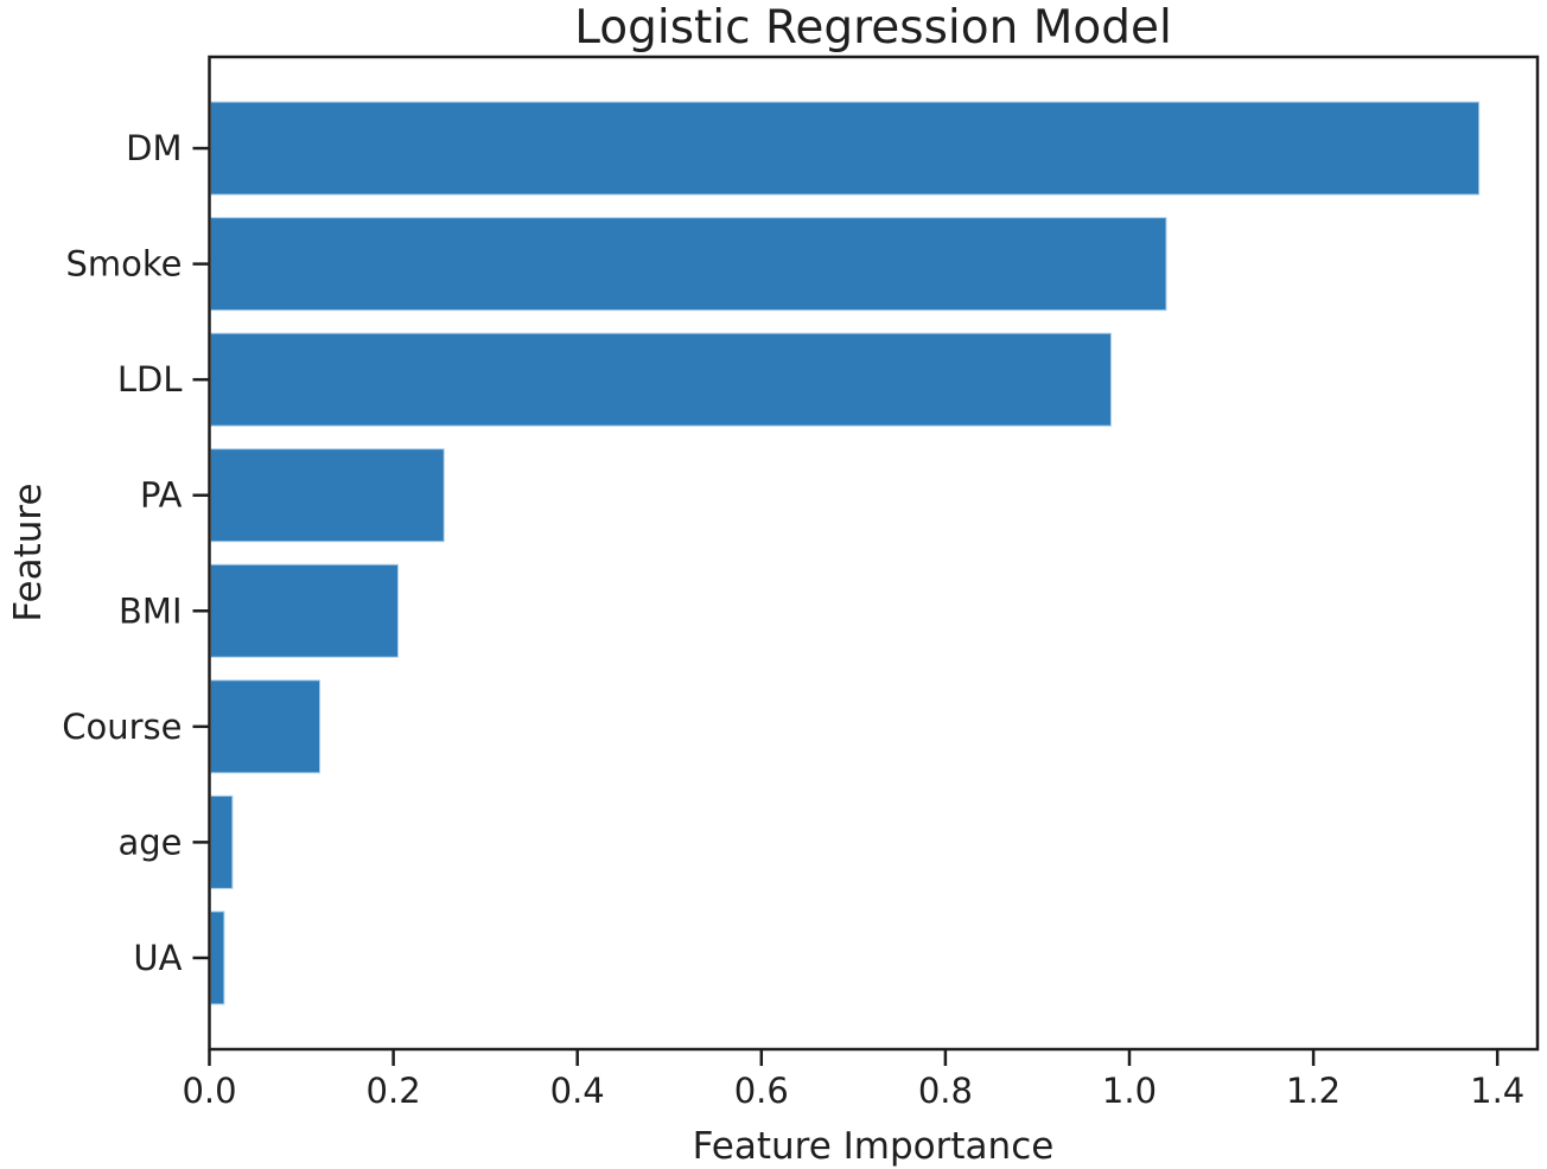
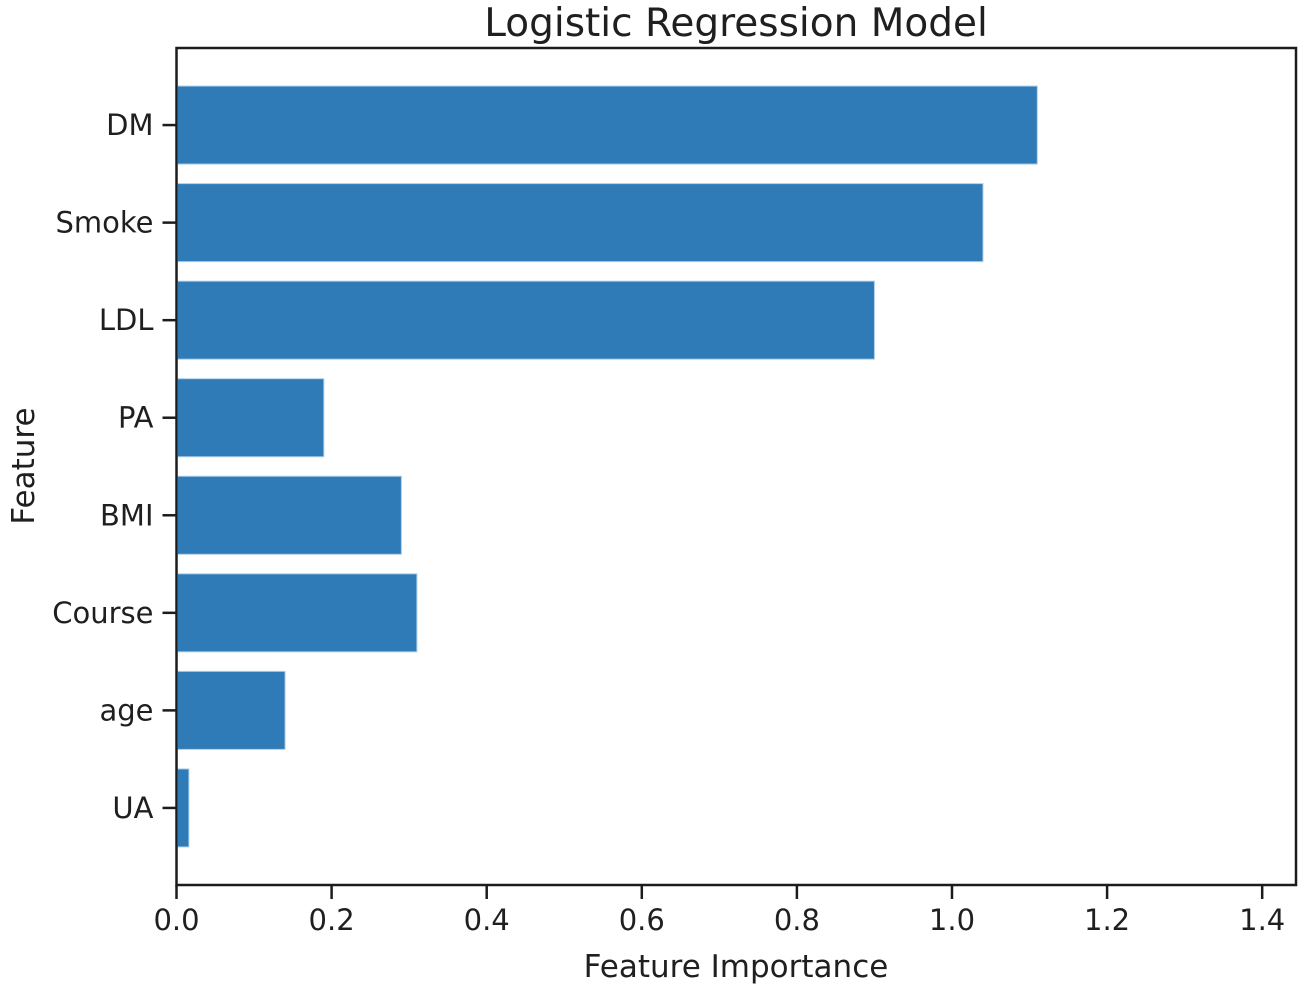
DM: 1.38 -> 1.11
LDL: 0.98 -> 0.90
PA: 0.26 -> 0.19
BMI: 0.20 -> 0.29
Course: 0.12 -> 0.31
age: 0.03 -> 0.14
